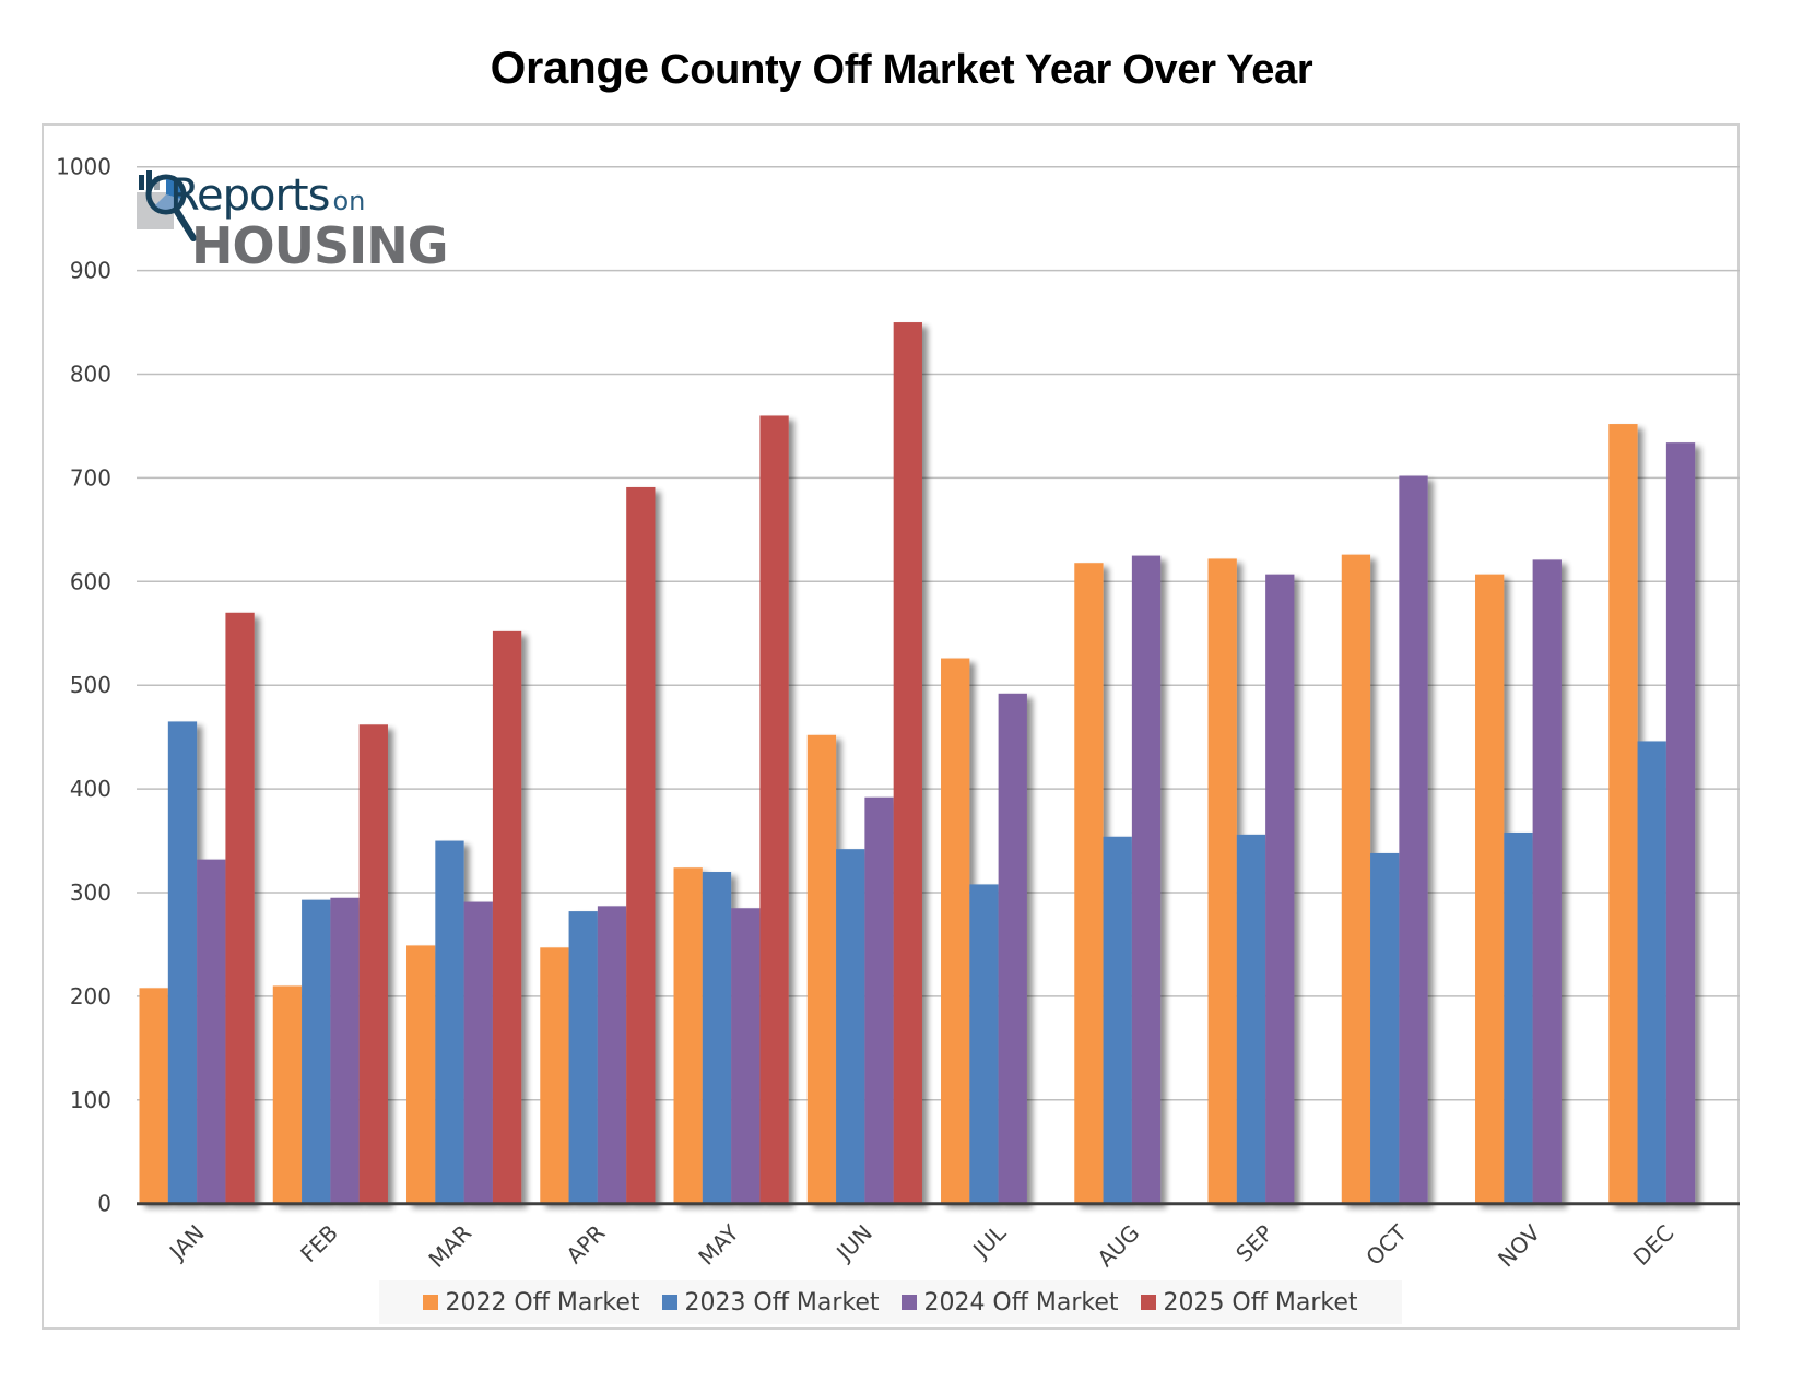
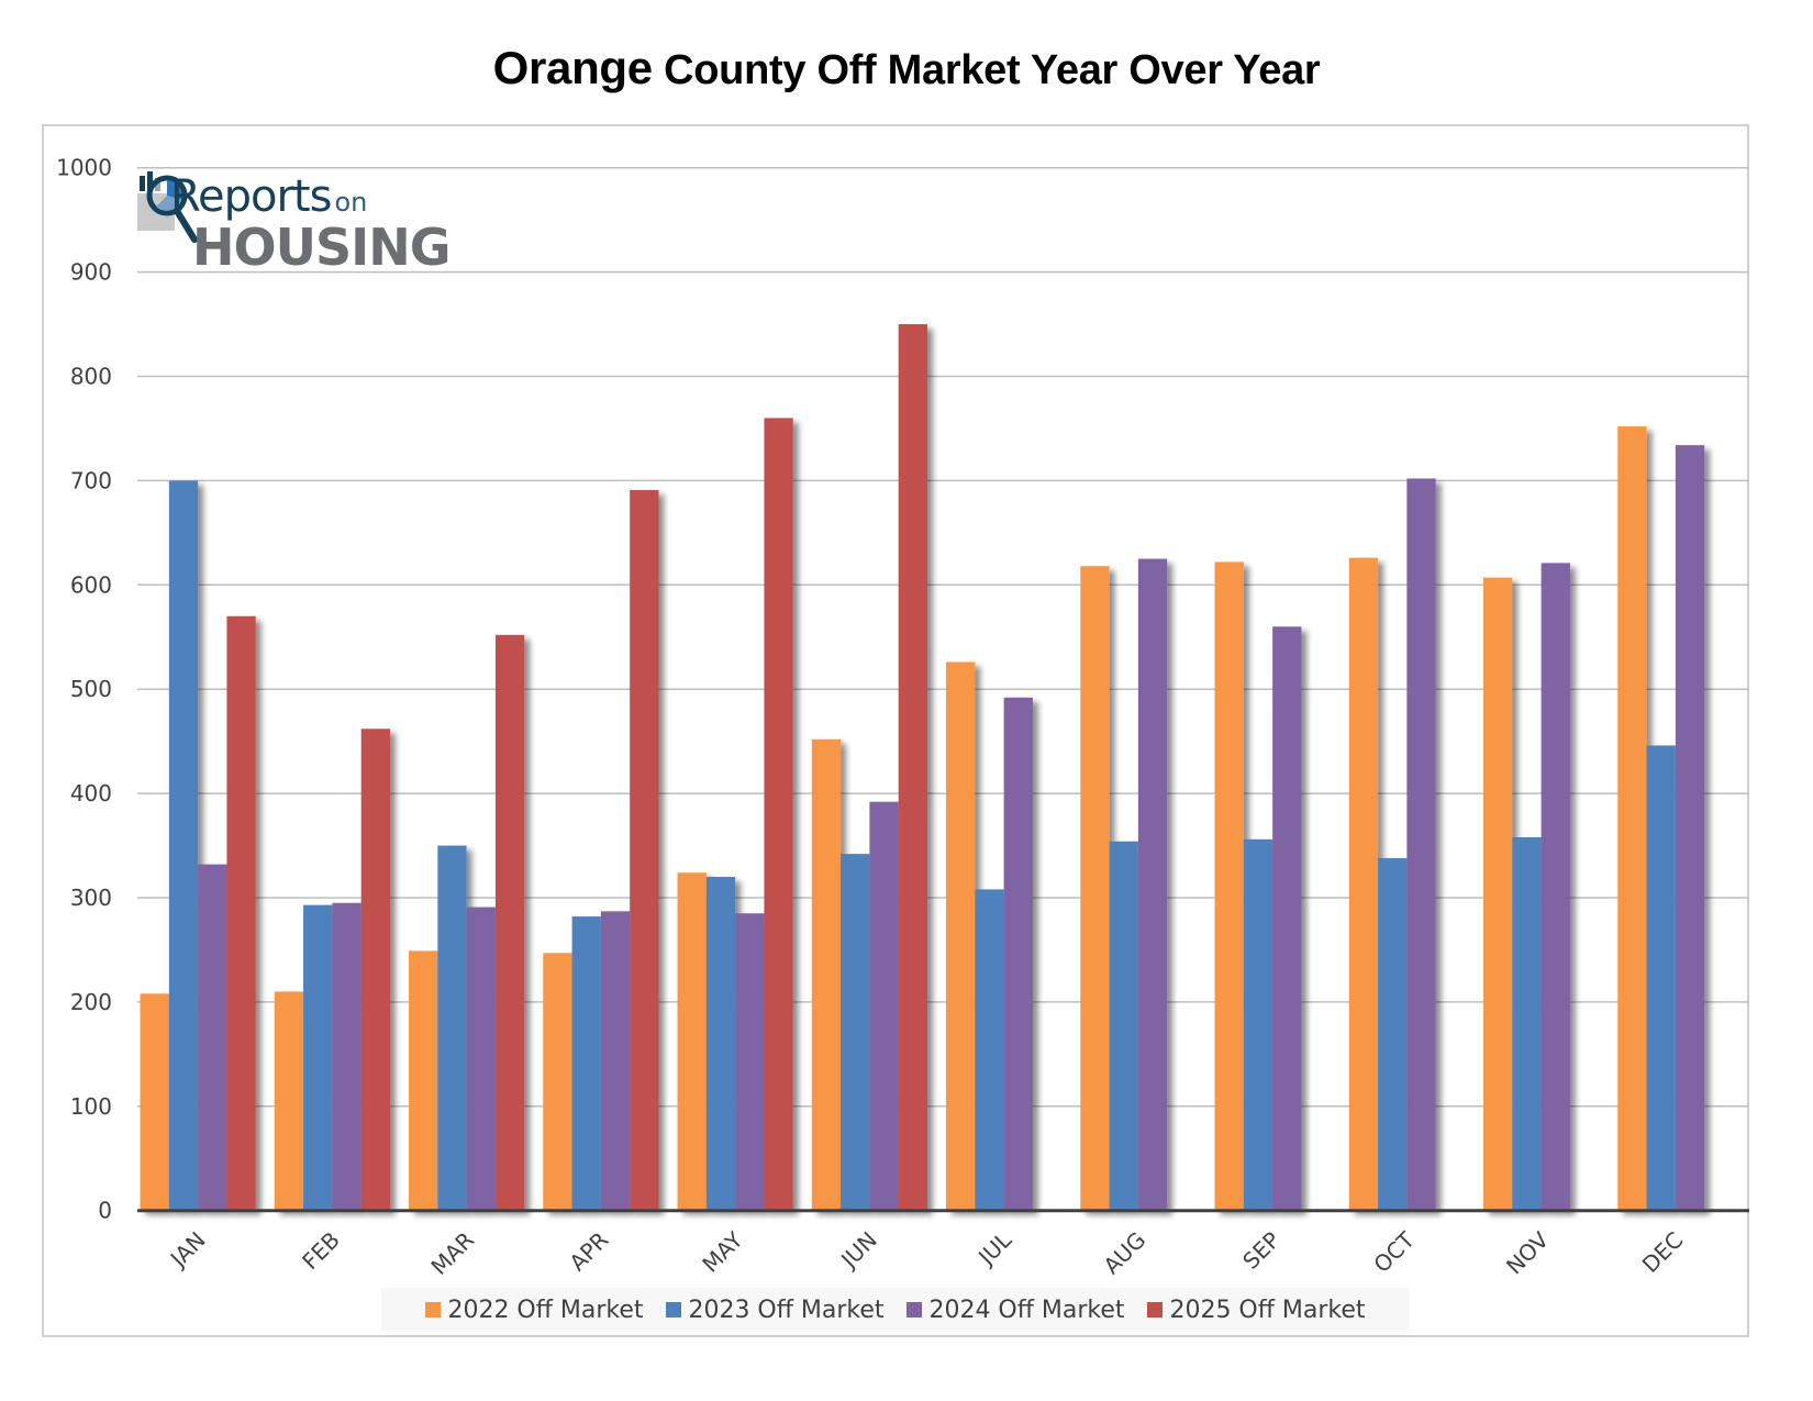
2023 Off Market/JAN: 460 -> 700
2024 Off Market/SEP: 610 -> 560
